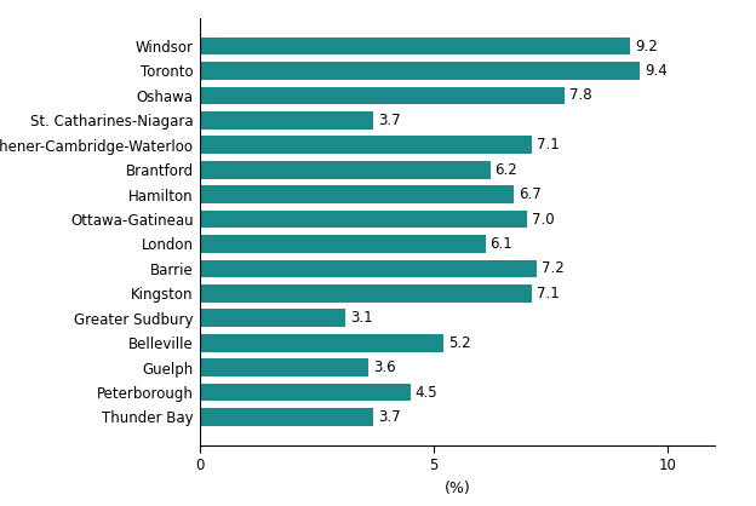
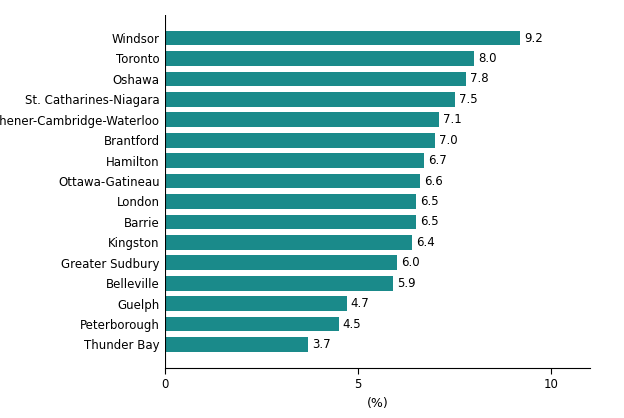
Toronto: 9.4 -> 8.0
St. Catharines-Niagara: 3.7 -> 7.5
Brantford: 6.2 -> 7.0
Ottawa-Gatineau: 7.0 -> 6.6
London: 6.1 -> 6.5
Barrie: 7.2 -> 6.5
Kingston: 7.1 -> 6.4
Greater Sudbury: 3.1 -> 6.0
Belleville: 5.2 -> 5.9
Guelph: 3.6 -> 4.7
